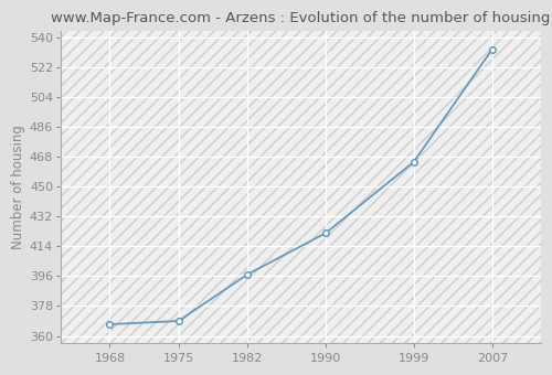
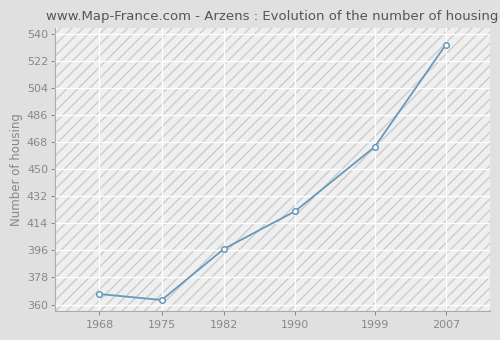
1975: 369 -> 363
